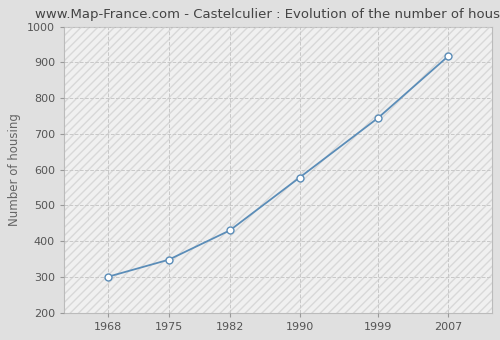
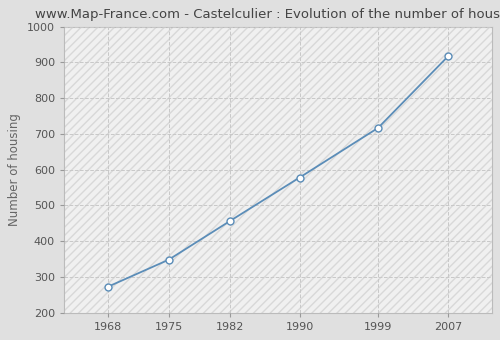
1968: 300 -> 272
1982: 430 -> 456
1999: 745 -> 717
